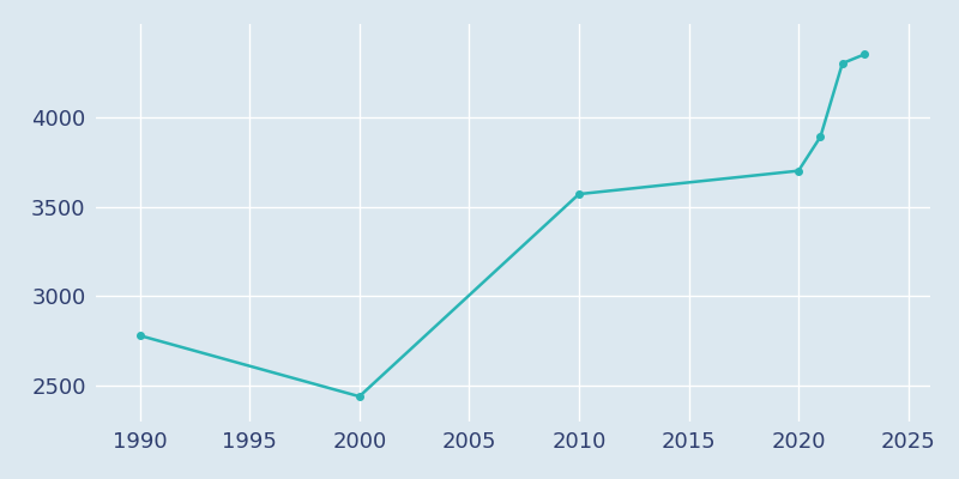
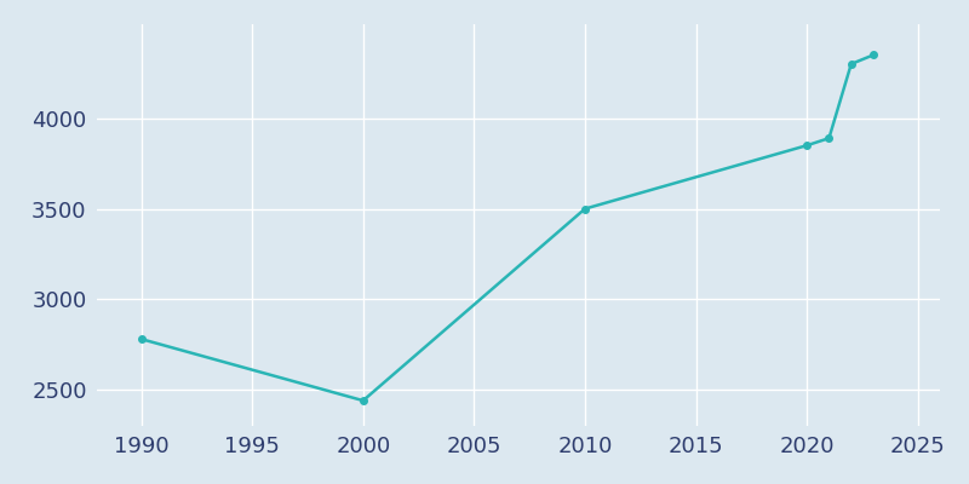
2010: 3570 -> 3500
2020: 3700 -> 3850
